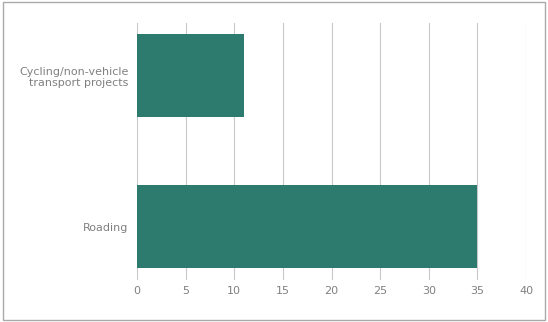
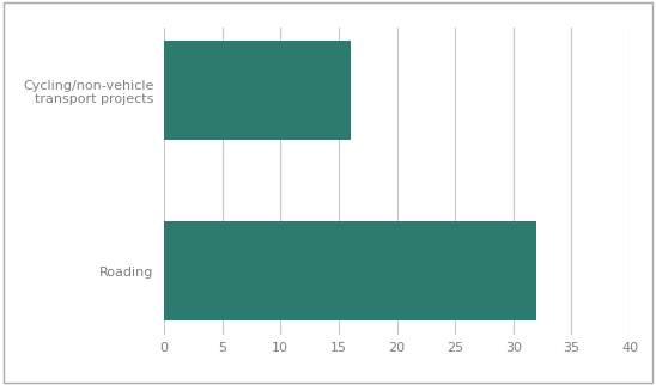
Cycling/non-vehicle transport projects: 11 -> 16
Roading: 35 -> 32
